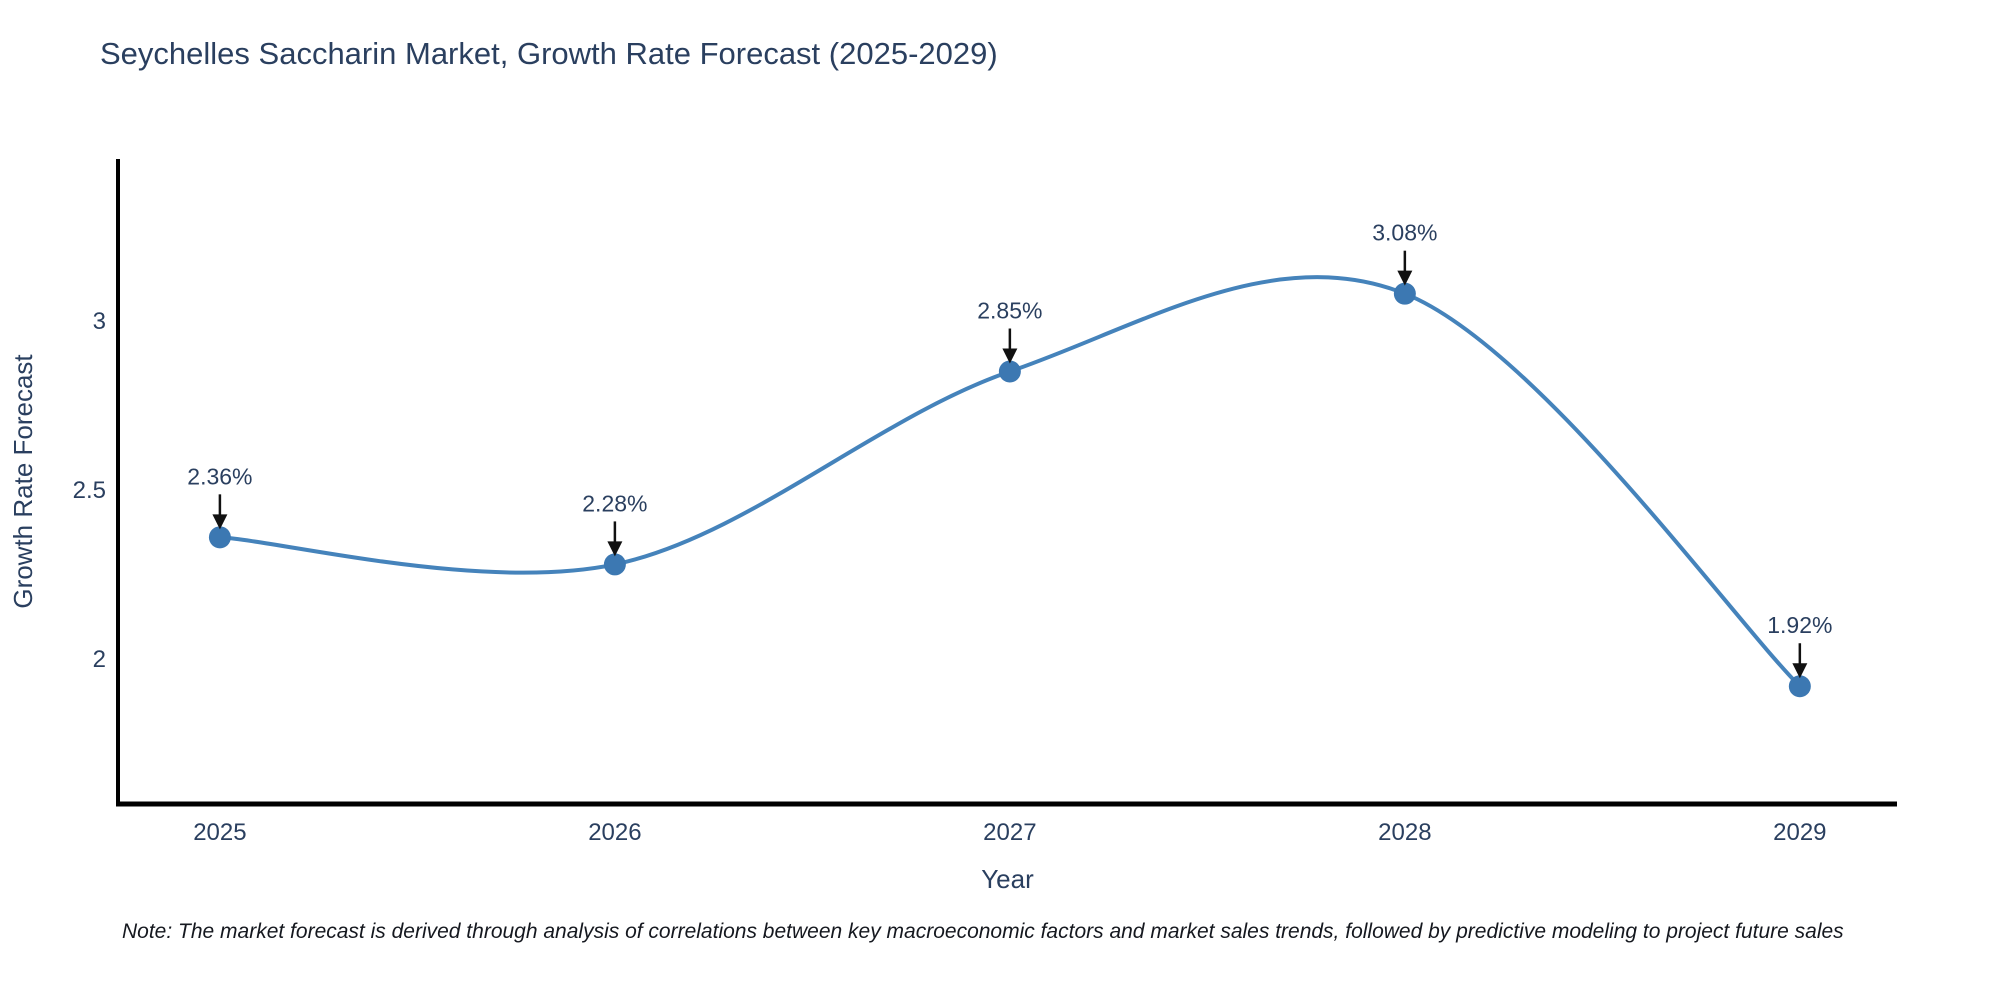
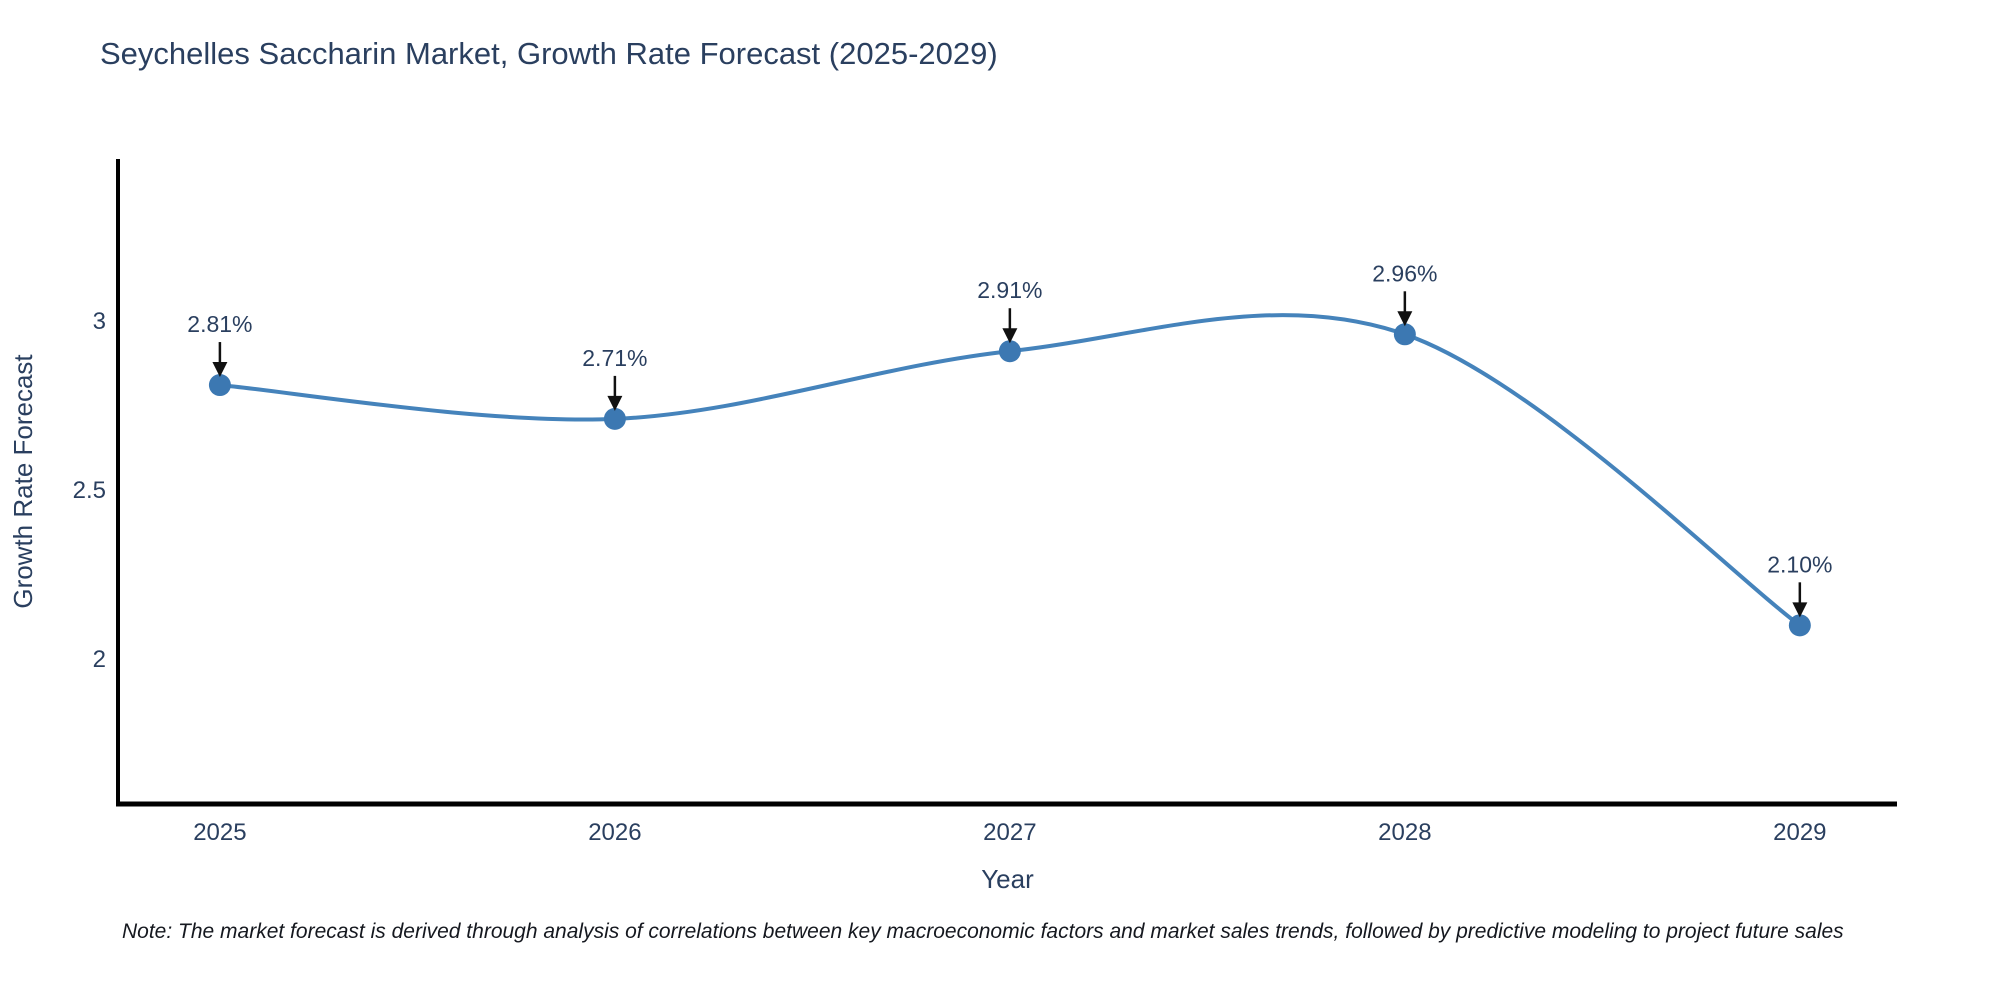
2025: 2.36% -> 2.81%
2026: 2.28% -> 2.71%
2027: 2.85% -> 2.91%
2028: 3.08% -> 2.96%
2029: 1.92% -> 2.10%
